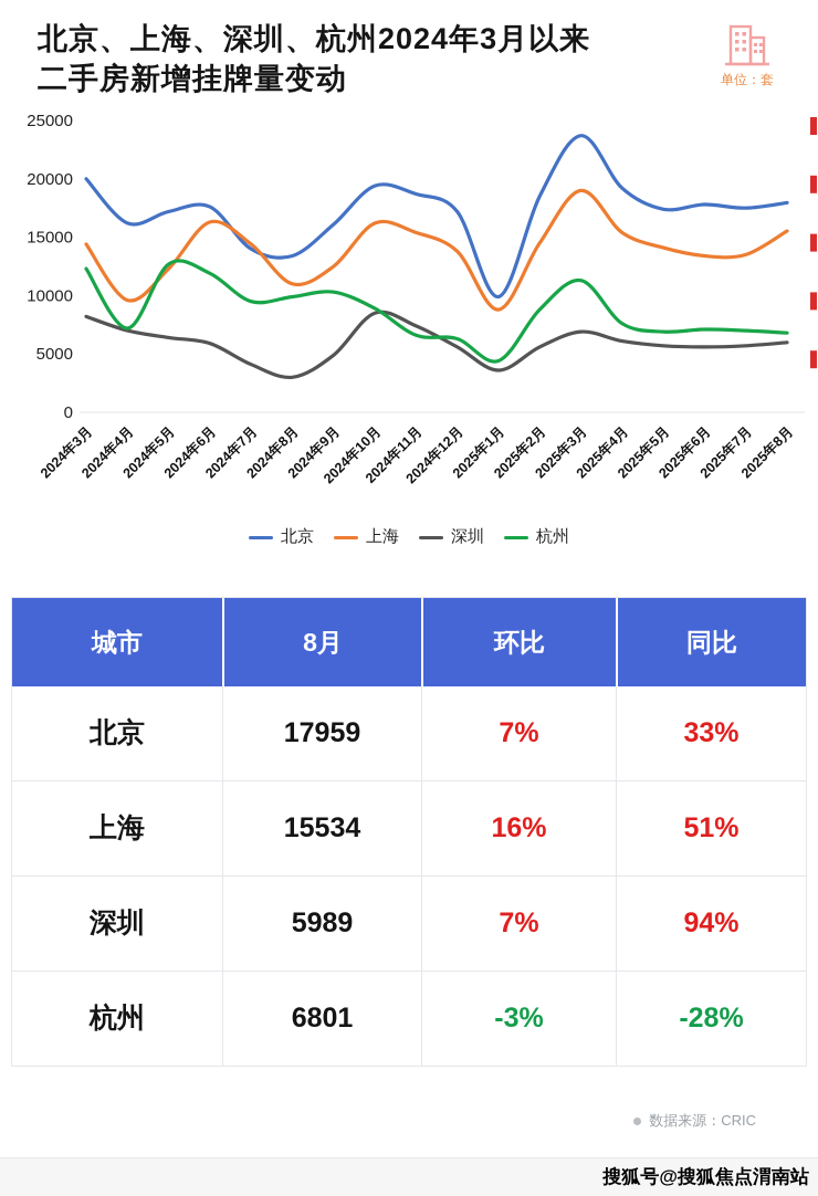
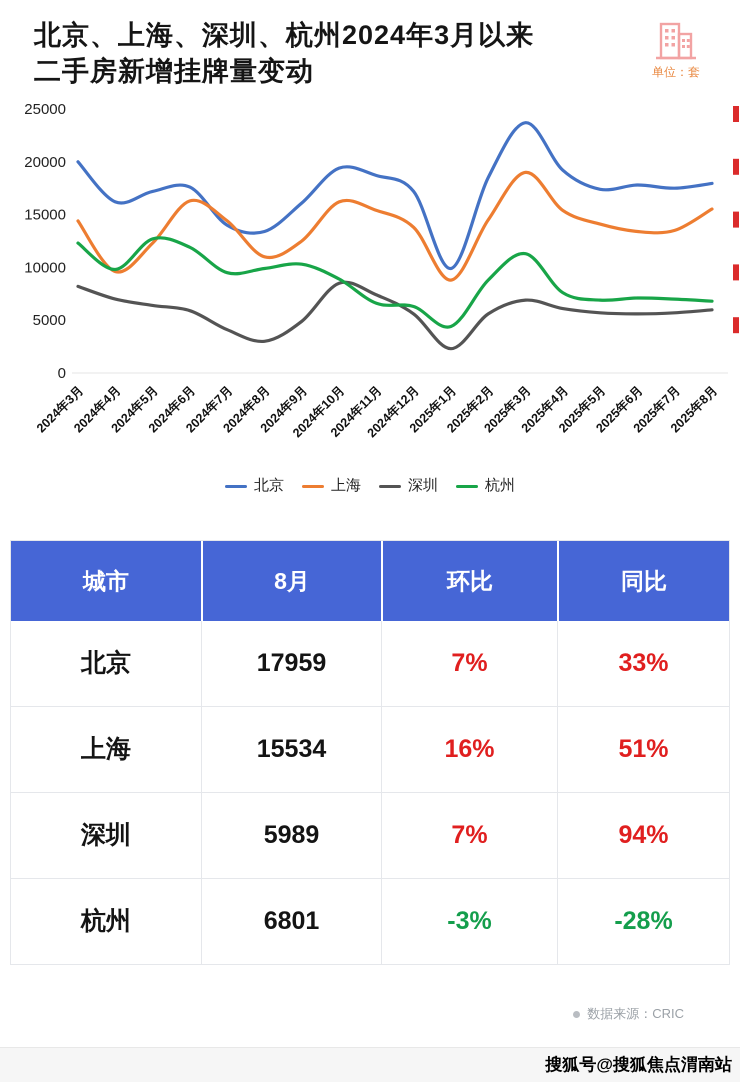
杭州/2024年4月: 7200 -> 9800
深圳/2025年1月: 3600 -> 2300
